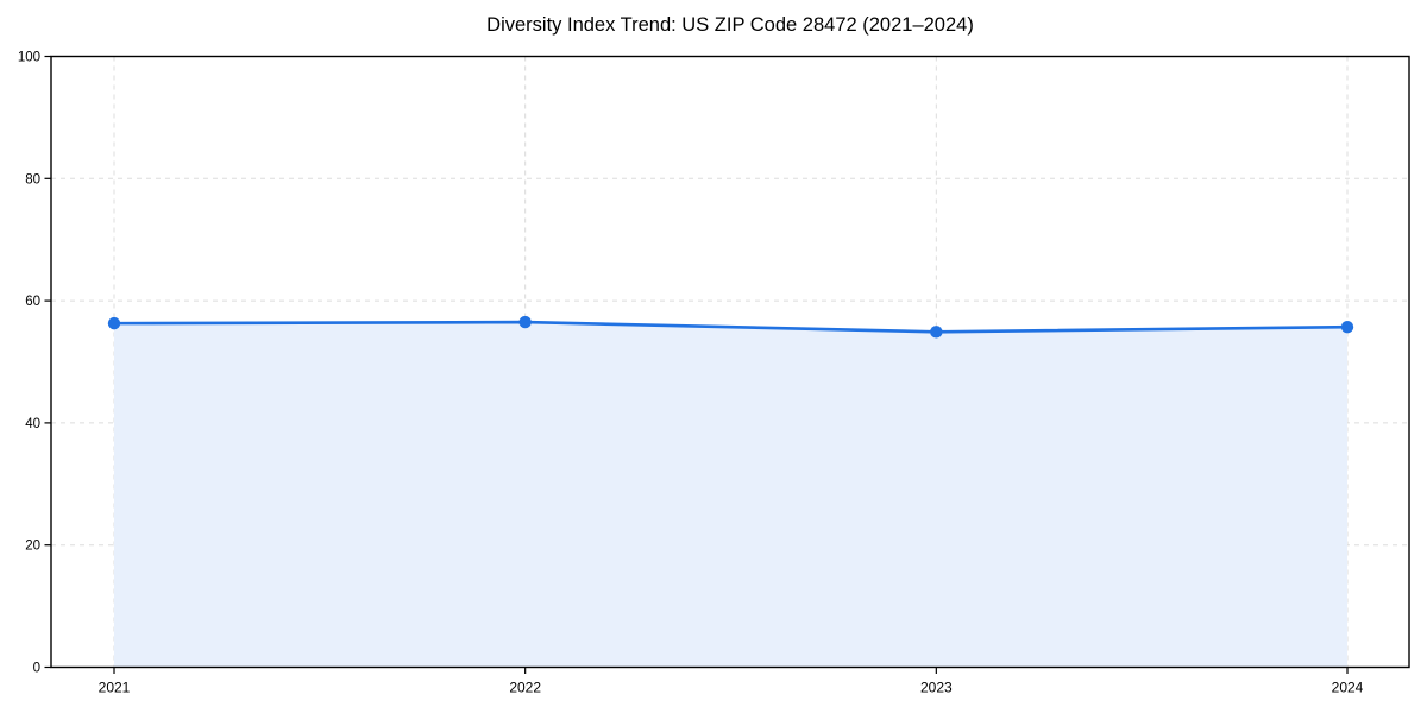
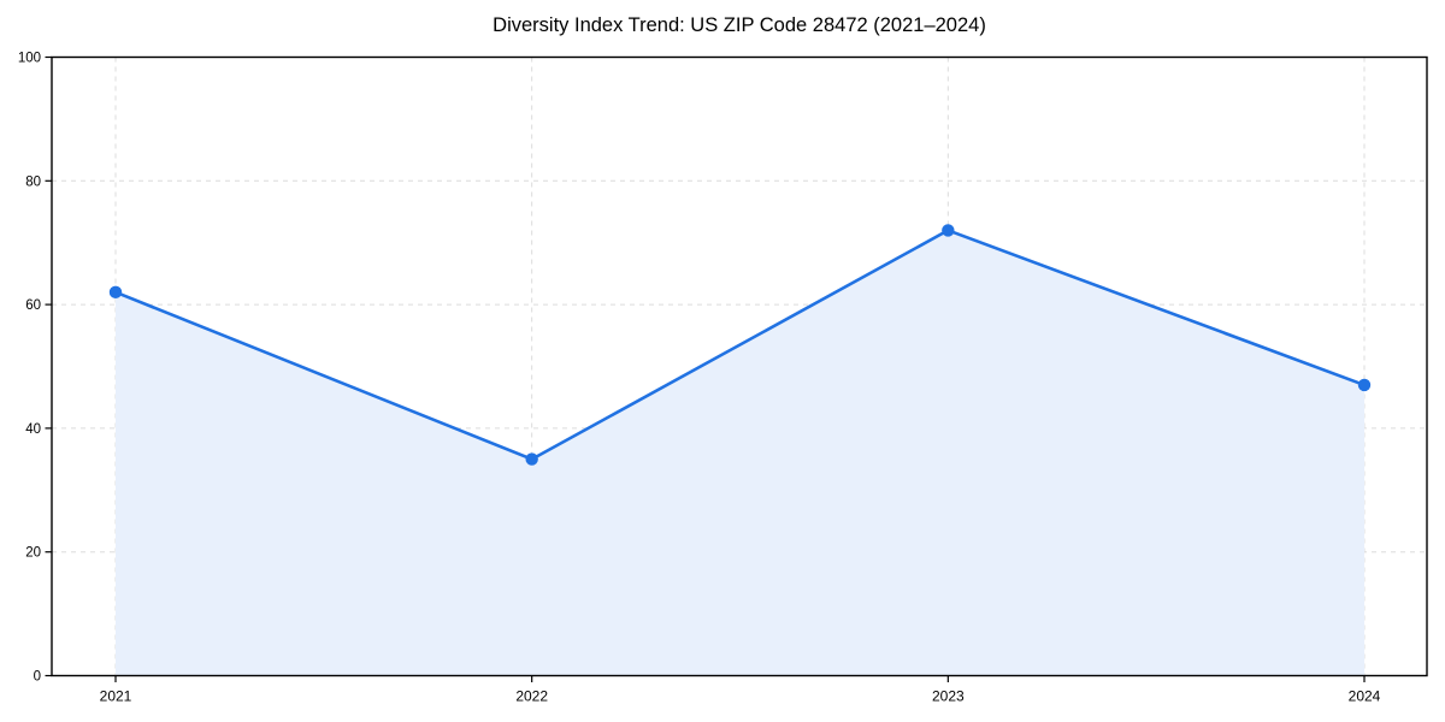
2021: 56 -> 62
2022: 56 -> 35
2023: 55 -> 72
2024: 56 -> 47
